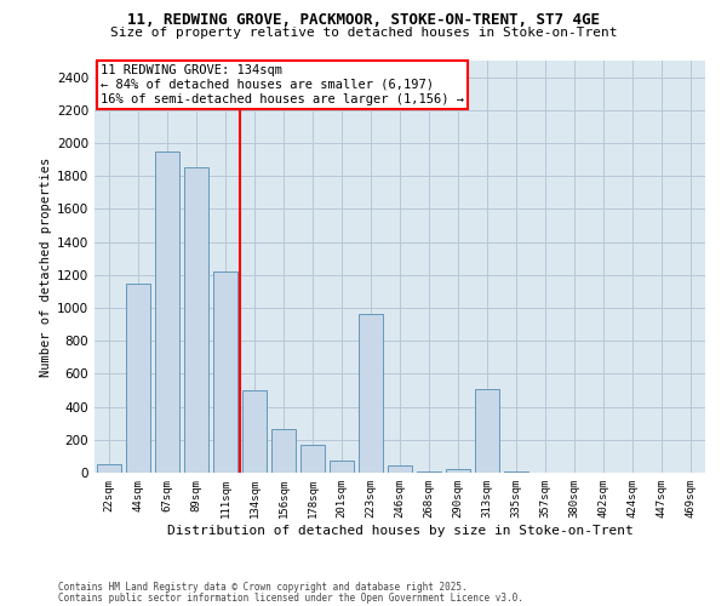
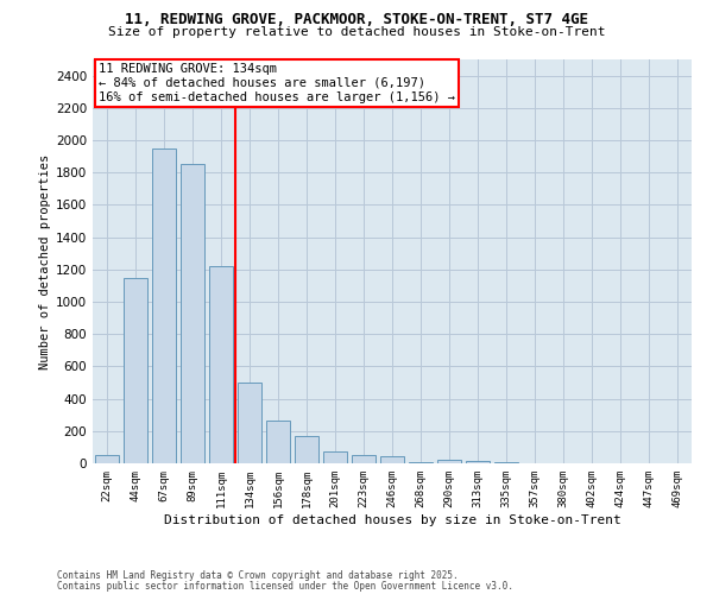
223sqm: 960 -> 60
313sqm: 510 -> 20
